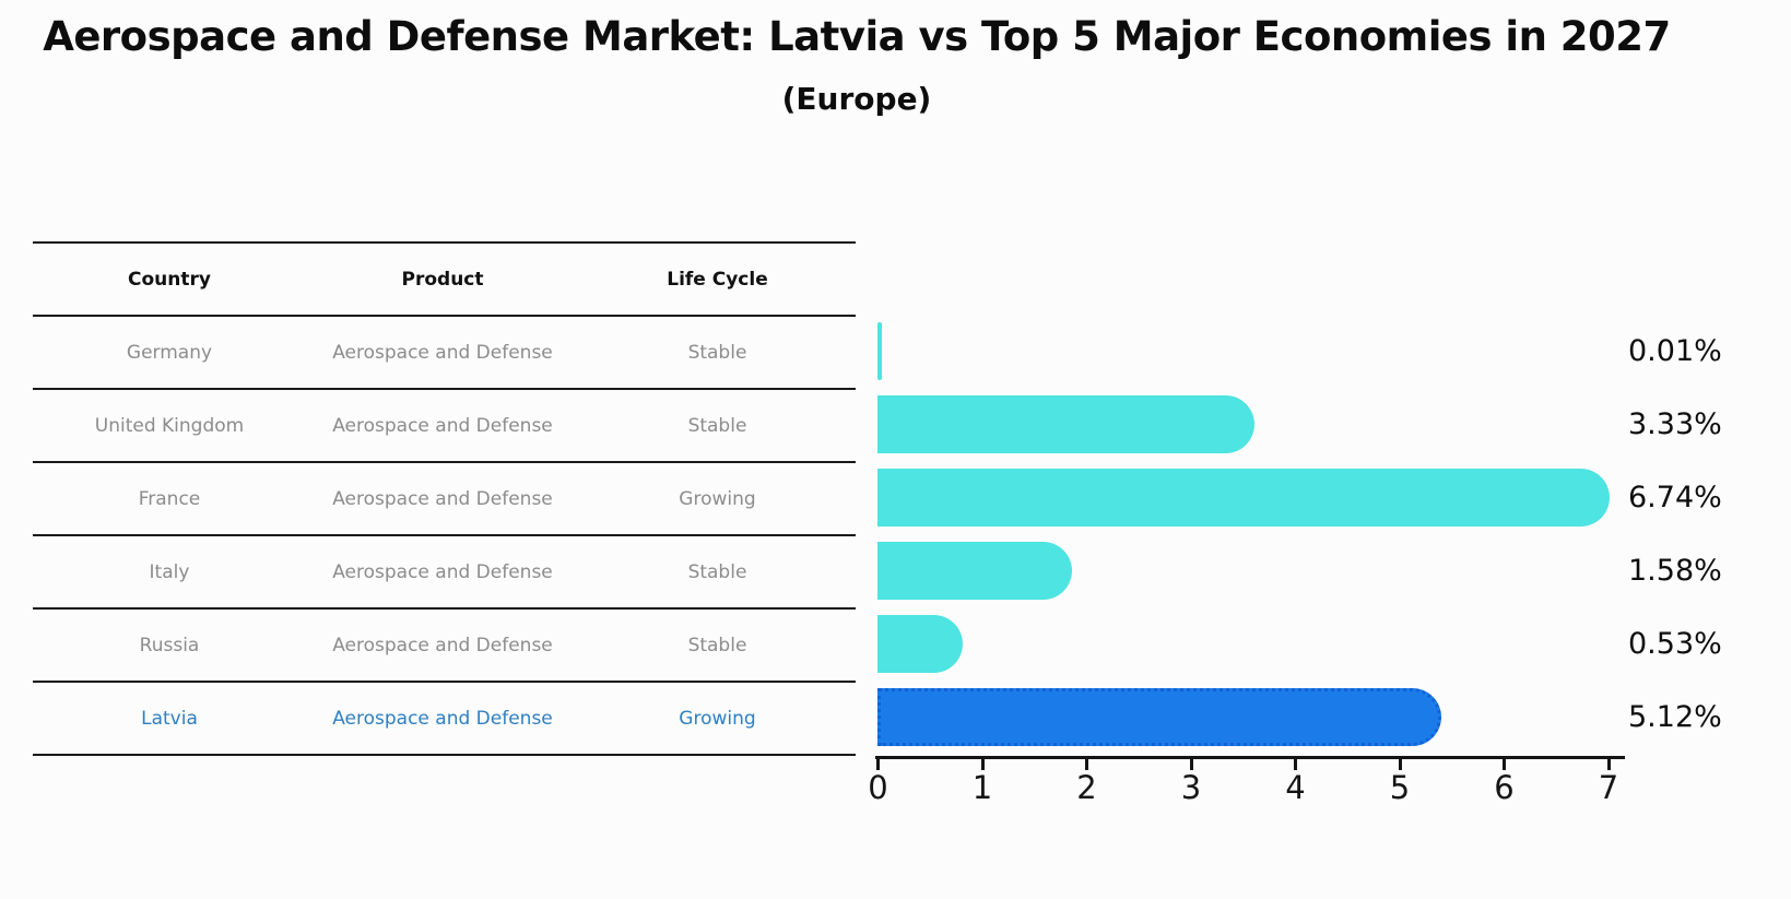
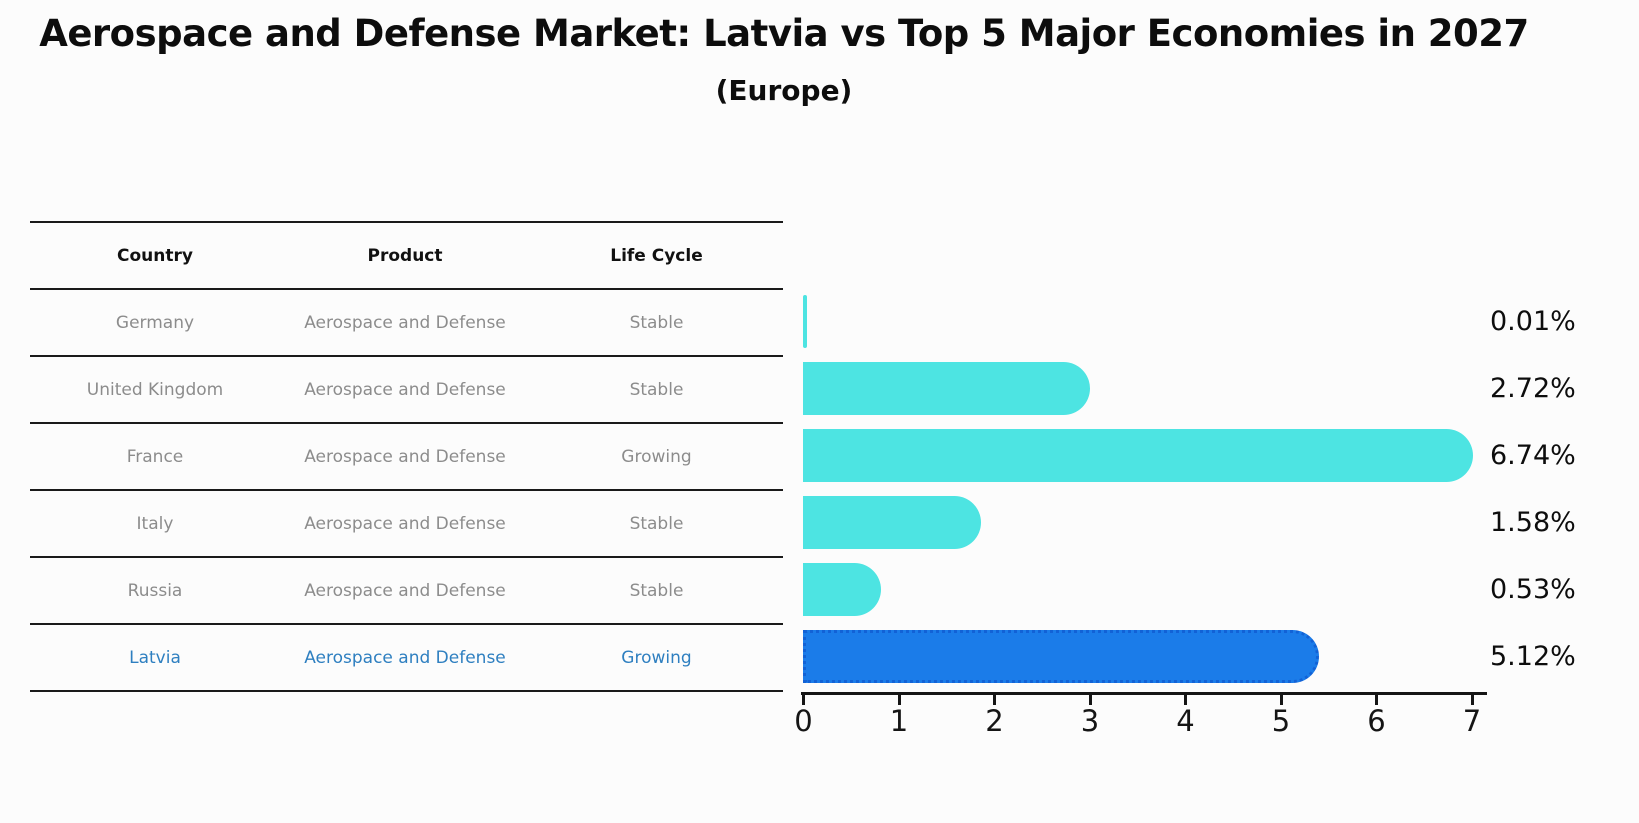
United Kingdom: 3.33% -> 2.72%
